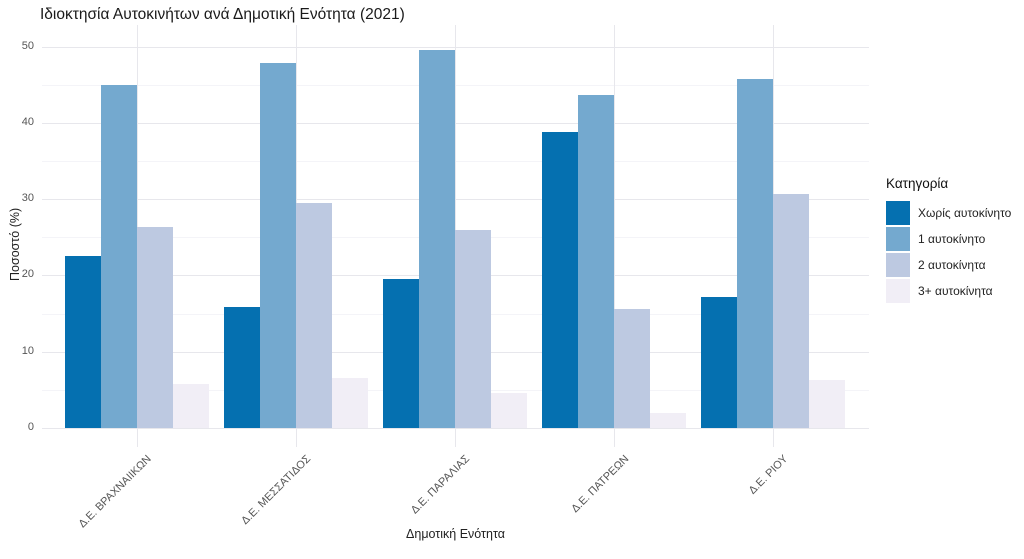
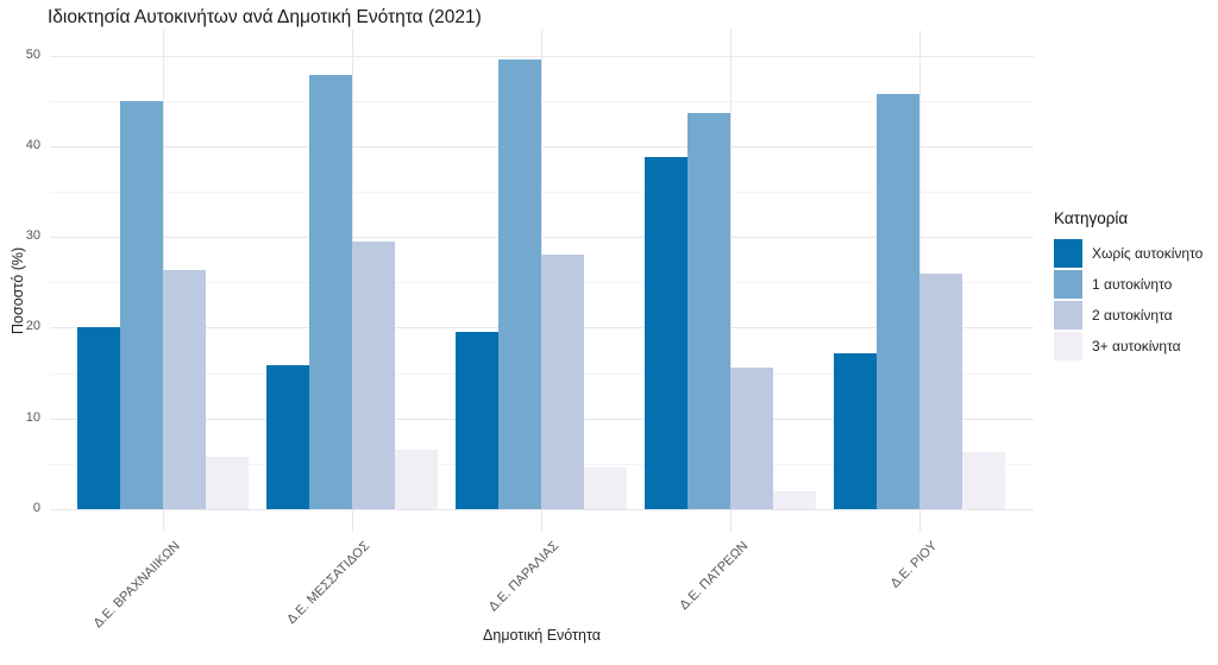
Χωρίς αυτοκίνητο/Δ.Ε. ΒΡΑΧΝΑΙΙΚΩΝ: 22 -> 20
2 αυτοκίνητα/Δ.Ε. ΠΑΡΑΛΙΑΣ: 26 -> 28
2 αυτοκίνητα/Δ.Ε. ΡΙΟΥ: 31 -> 26
